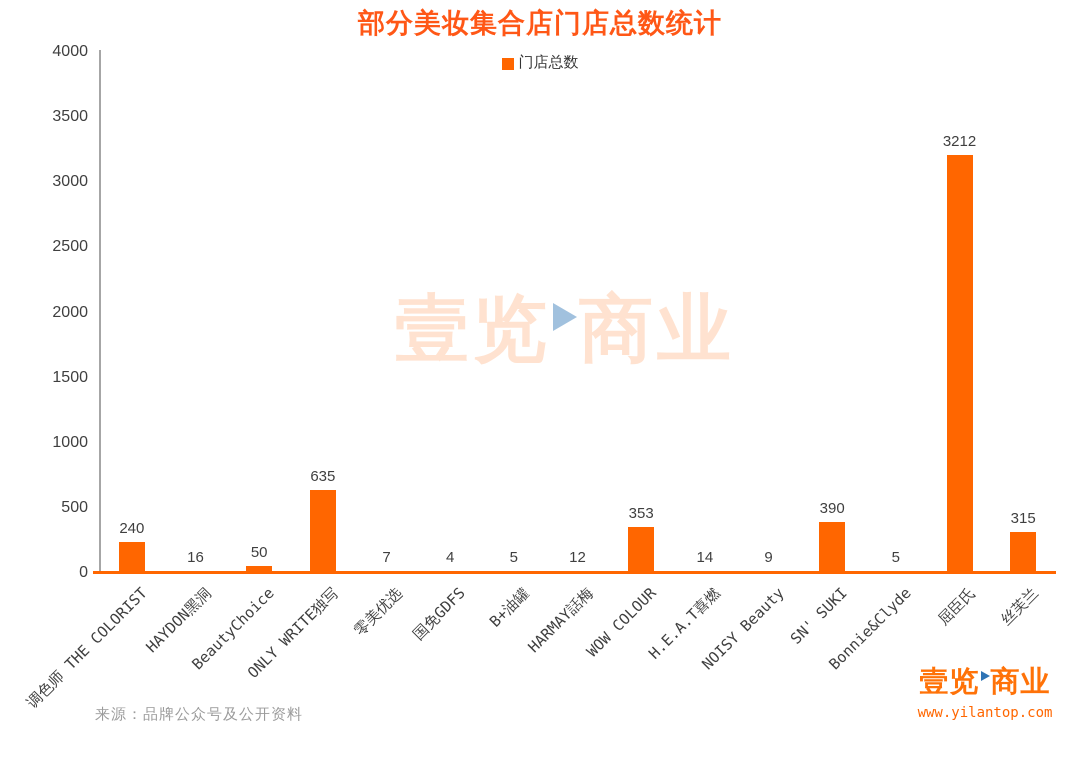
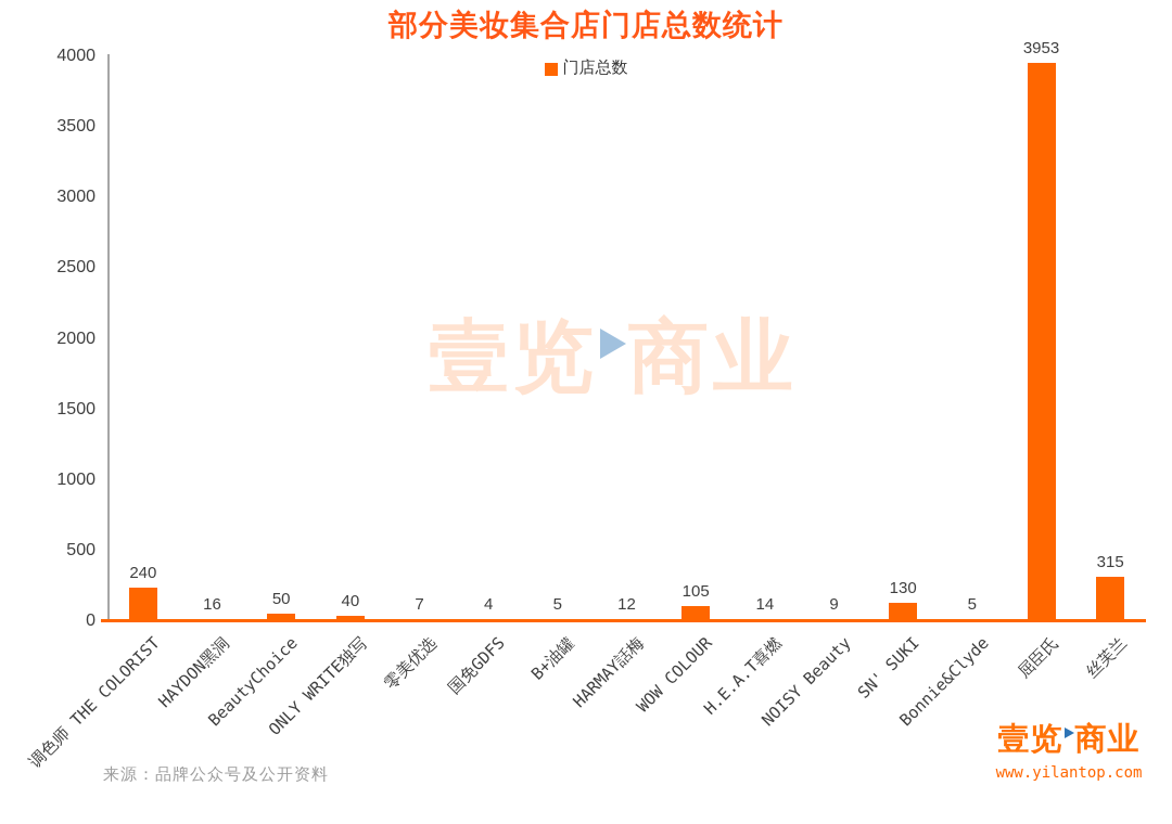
ONLY WRITE独写: 635 -> 40
WOW COLOUR: 353 -> 105
SN' SUKI: 390 -> 130
屈臣氏: 3212 -> 3953
